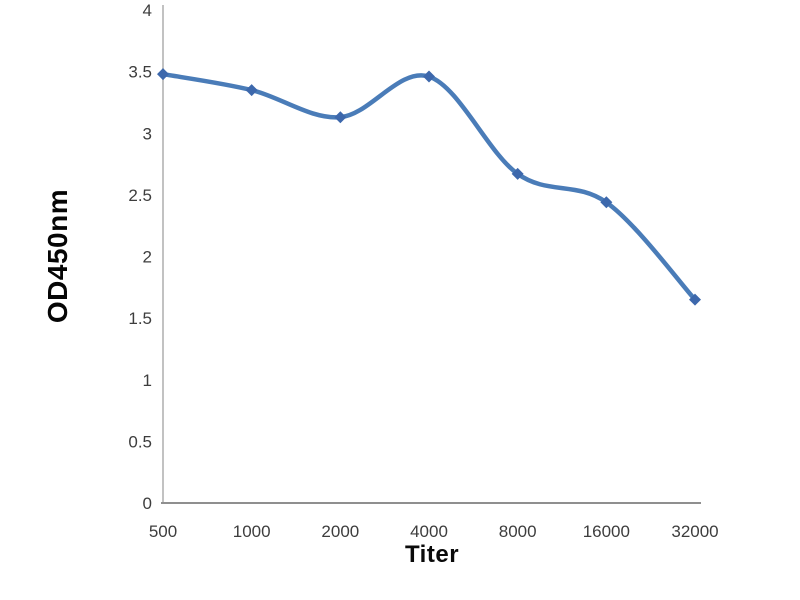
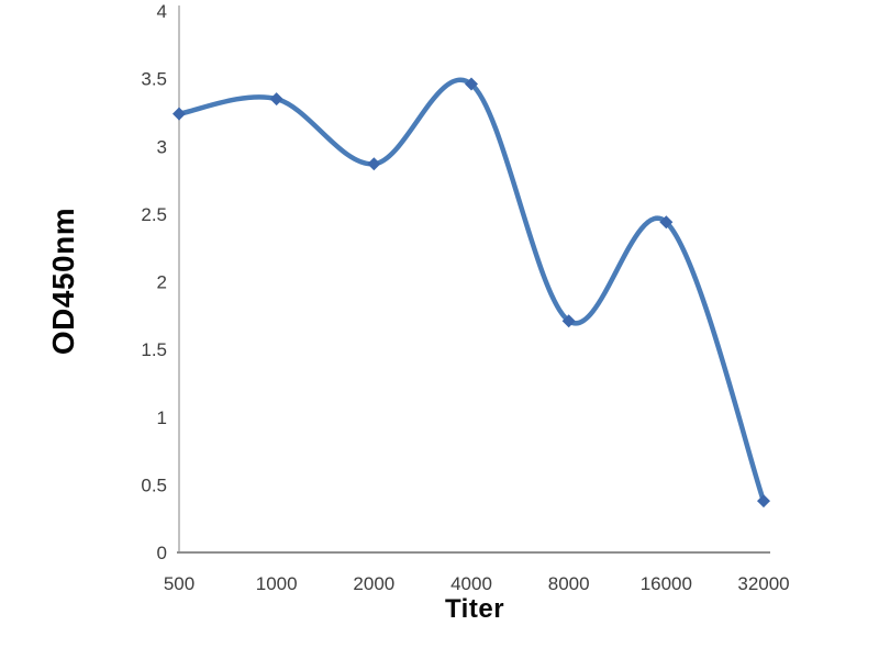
500: 3.48 -> 3.24
2000: 3.13 -> 2.87
8000: 2.67 -> 1.71
32000: 1.65 -> 0.38
